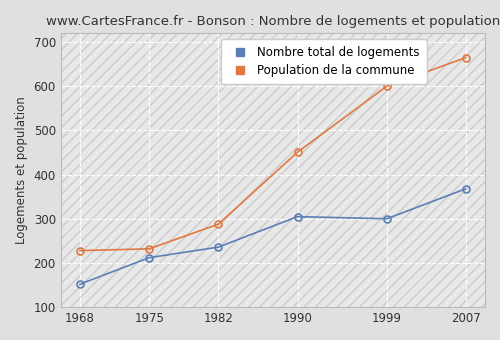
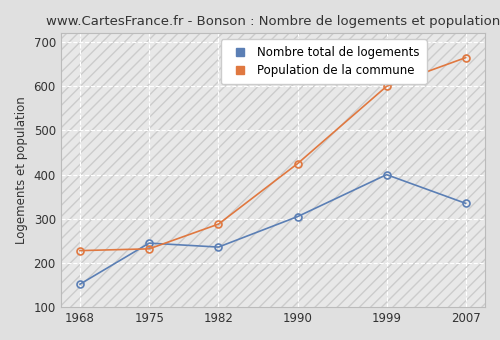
Nombre total de logements/1975: 212 -> 245
Population de la commune/1990: 451 -> 425
Nombre total de logements/1999: 300 -> 400
Nombre total de logements/2007: 368 -> 335
